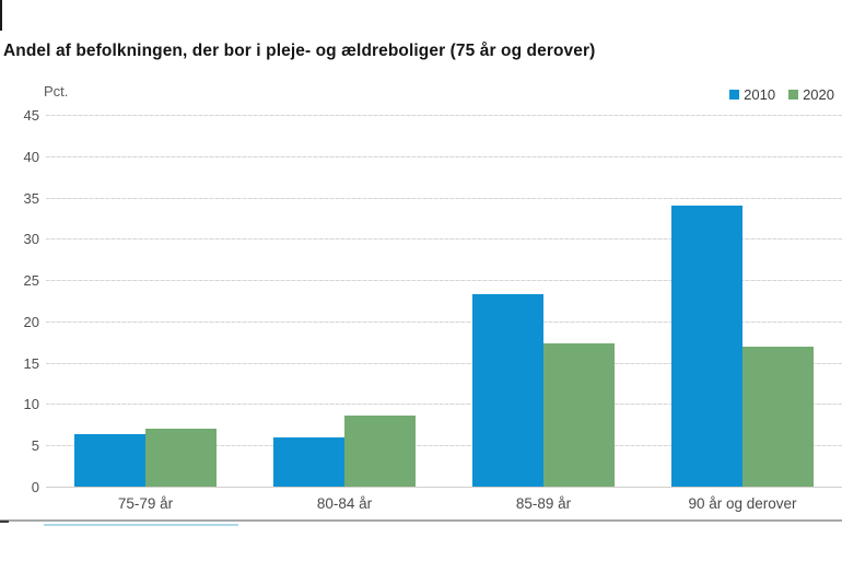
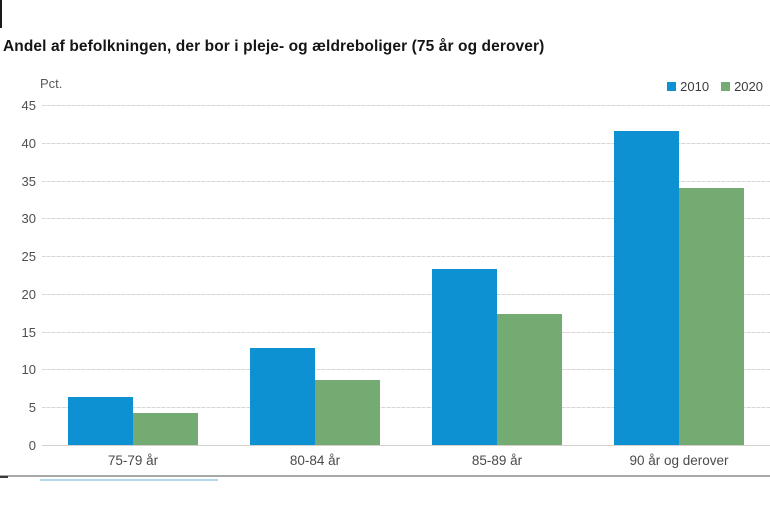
2020/75-79 år: 7 -> 4
2010/80-84 år: 6 -> 13
2010/90 år og derover: 34 -> 42
2020/90 år og derover: 17 -> 34
